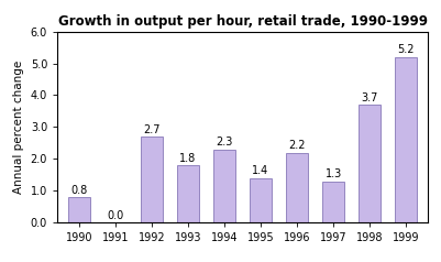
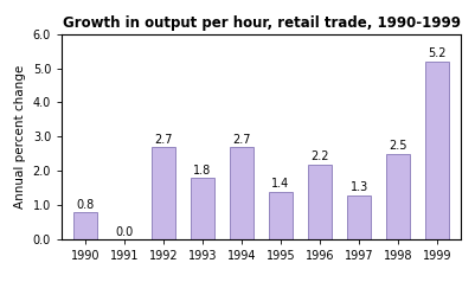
1994: 2.3 -> 2.7
1998: 3.7 -> 2.5
